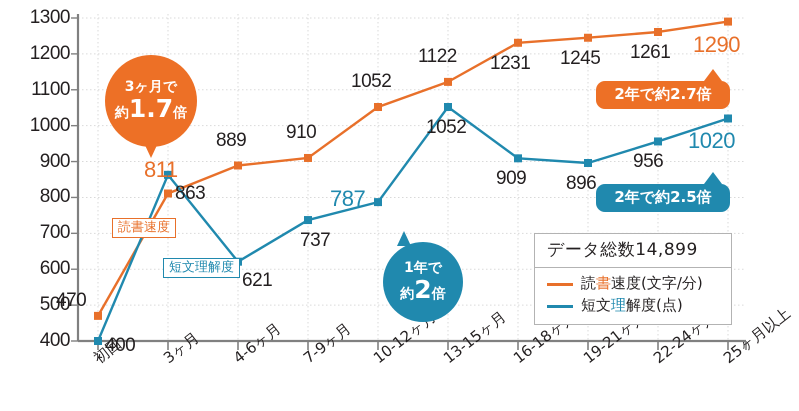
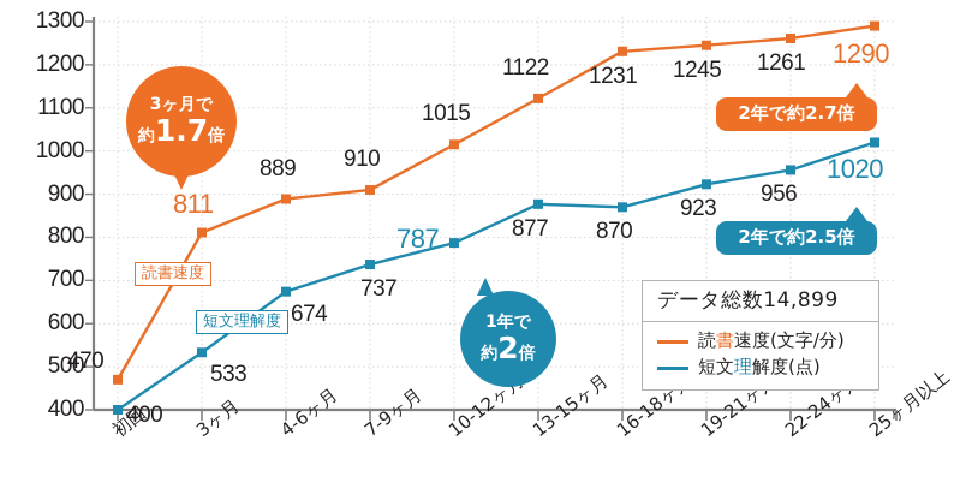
短文理解度(点)/3ヶ月: 863 -> 533
短文理解度(点)/4-6ヶ月: 621 -> 674
読書速度(文字/分)/10-12ヶ月: 1052 -> 1015
短文理解度(点)/13-15ヶ月: 1052 -> 877
短文理解度(点)/16-18ヶ月: 909 -> 870
短文理解度(点)/19-21ヶ月: 896 -> 923
